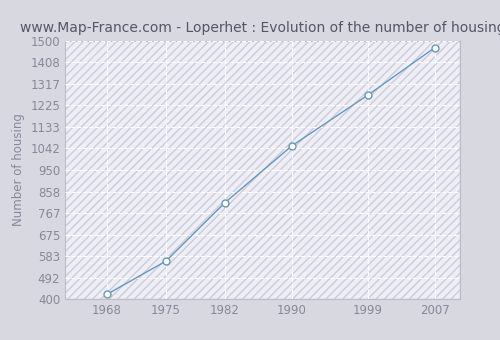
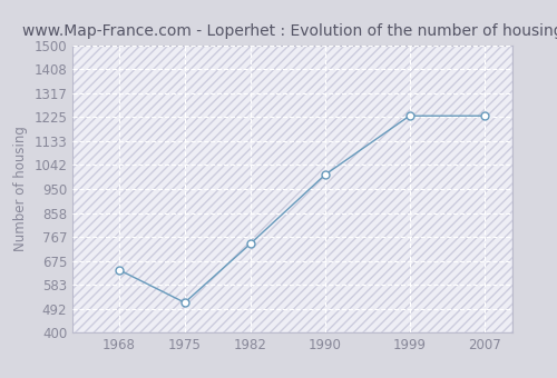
1968: 421 -> 640
1975: 562 -> 515
1982: 810 -> 740
1990: 1053 -> 1005
1999: 1268 -> 1230
2007: 1471 -> 1230
